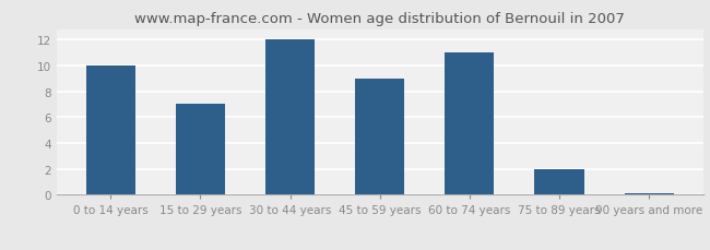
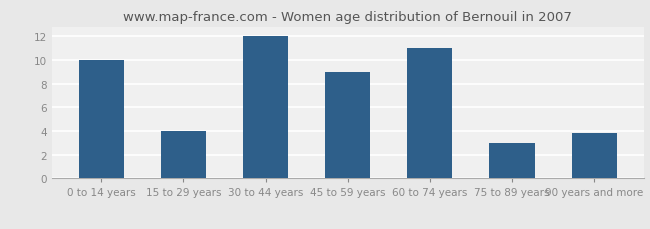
15 to 29 years: 7.0 -> 4.0
75 to 89 years: 2.0 -> 3.0
90 years and more: 0.1 -> 3.8
